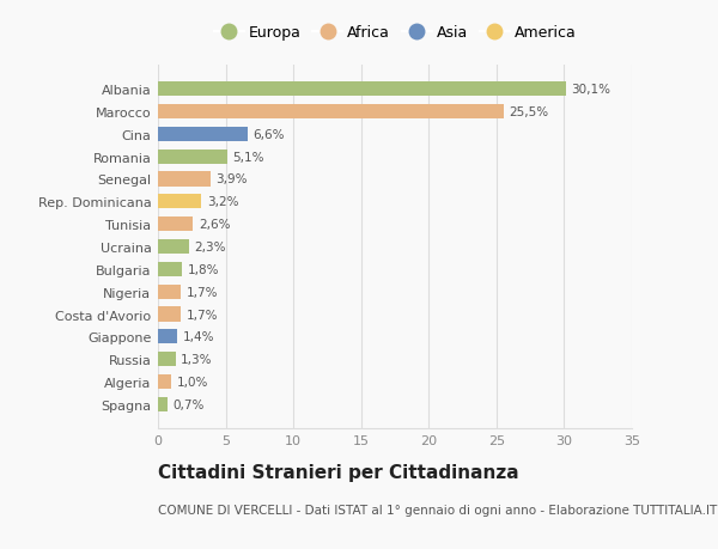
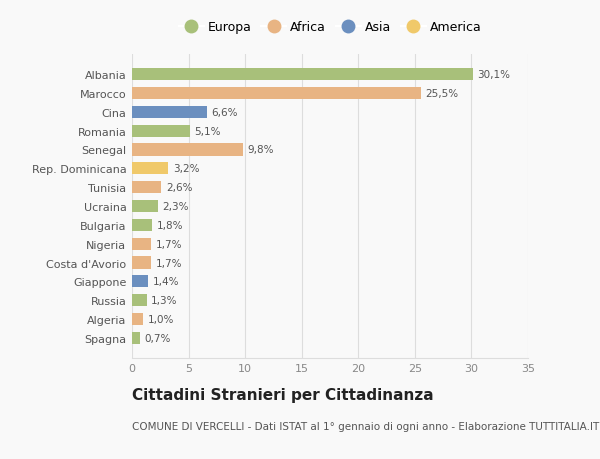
Senegal: 3,9% -> 9,8%
